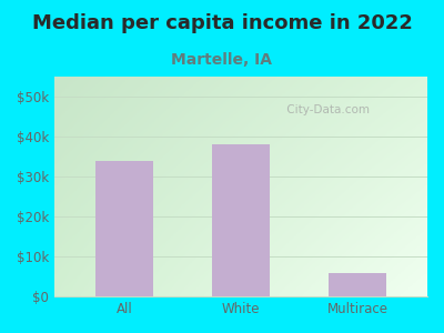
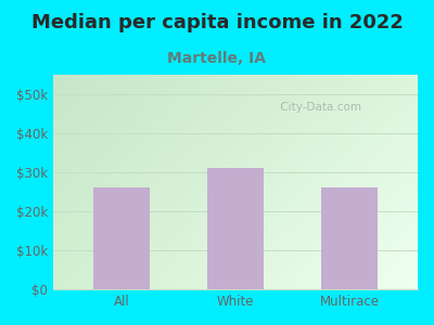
All: $34k -> $26k
White: $38k -> $31k
Multirace: $6k -> $26k
